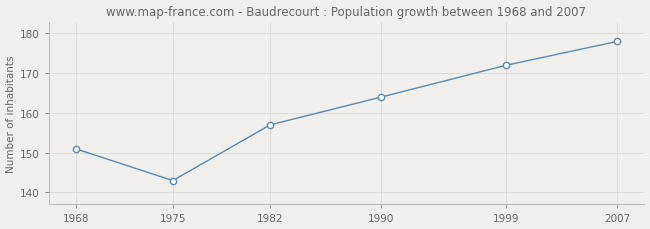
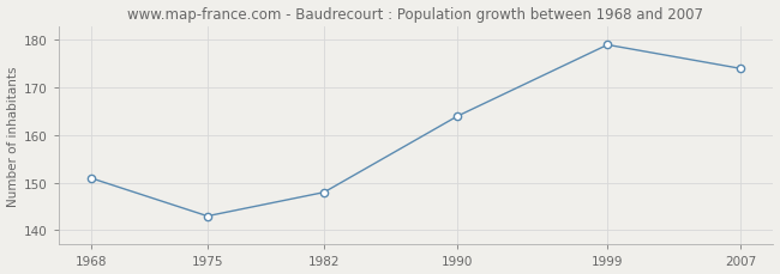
1982: 157 -> 148
1999: 172 -> 179
2007: 178 -> 174
